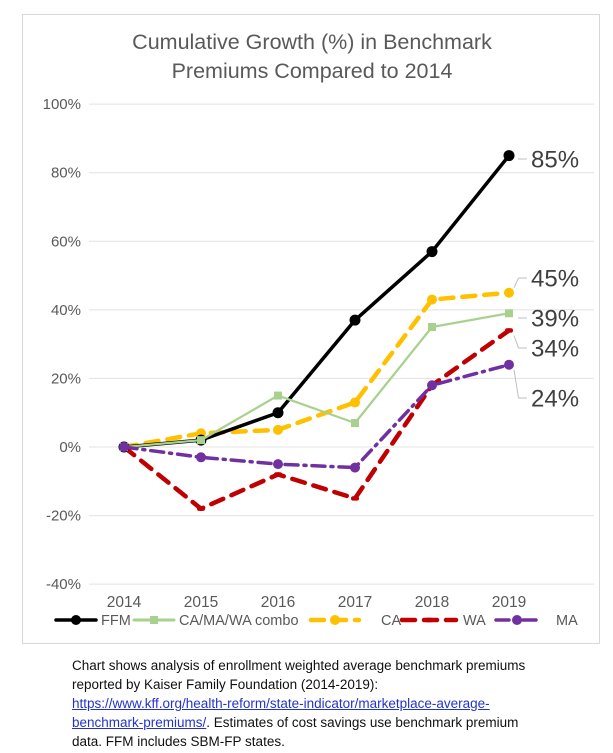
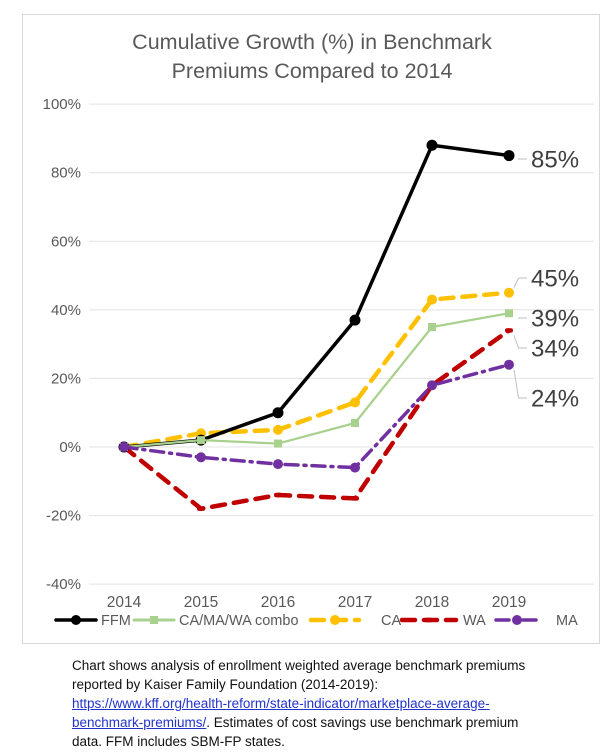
CA/MA/WA combo/2016: 15% -> 1%
WA/2016: -8% -> -14%
FFM/2018: 57% -> 88%
